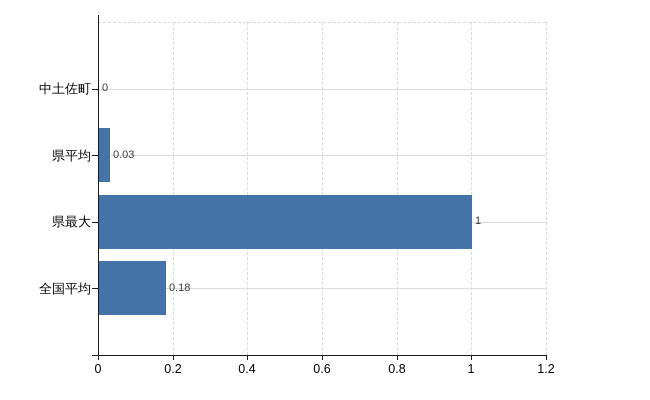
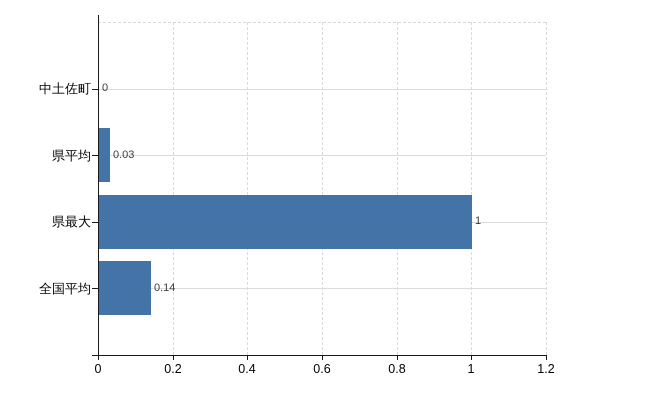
全国平均: 0.18 -> 0.14
